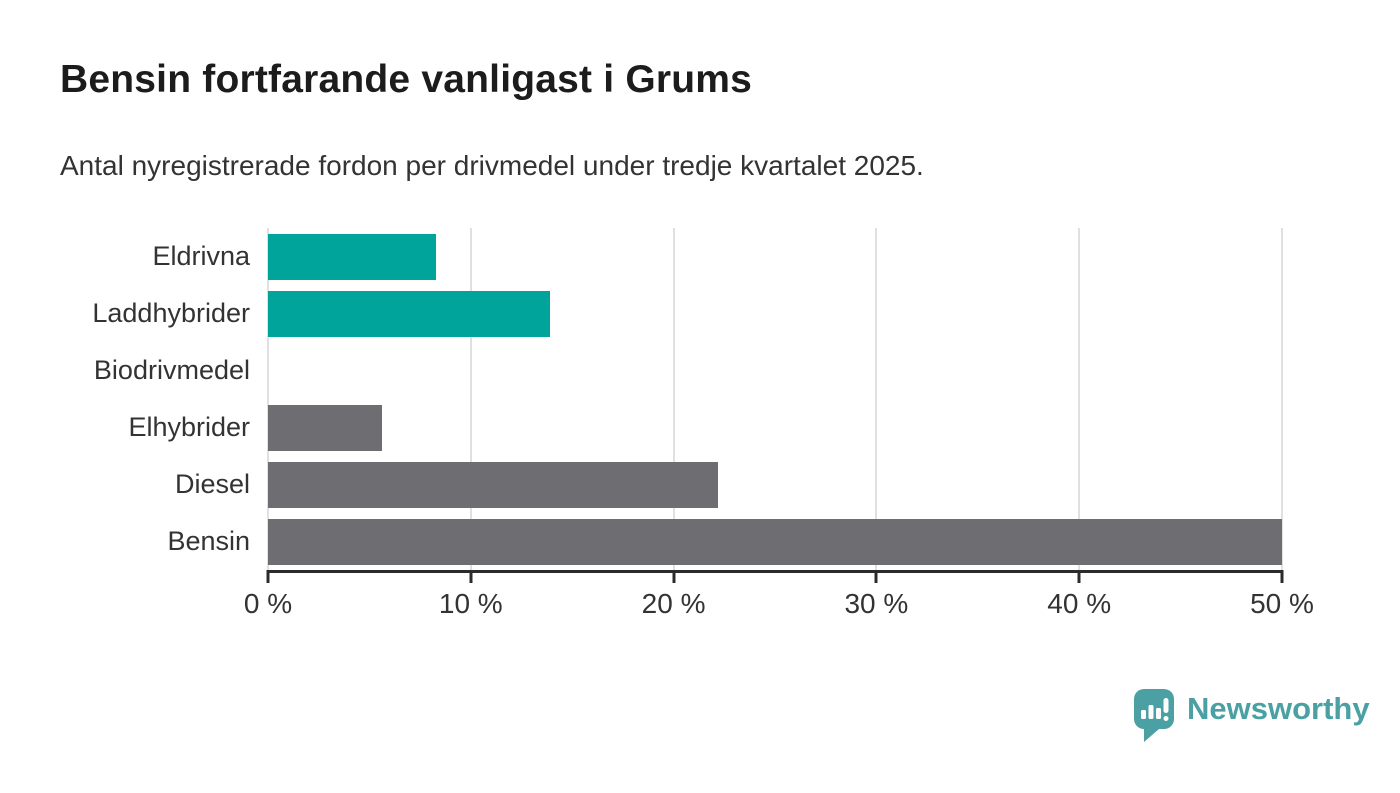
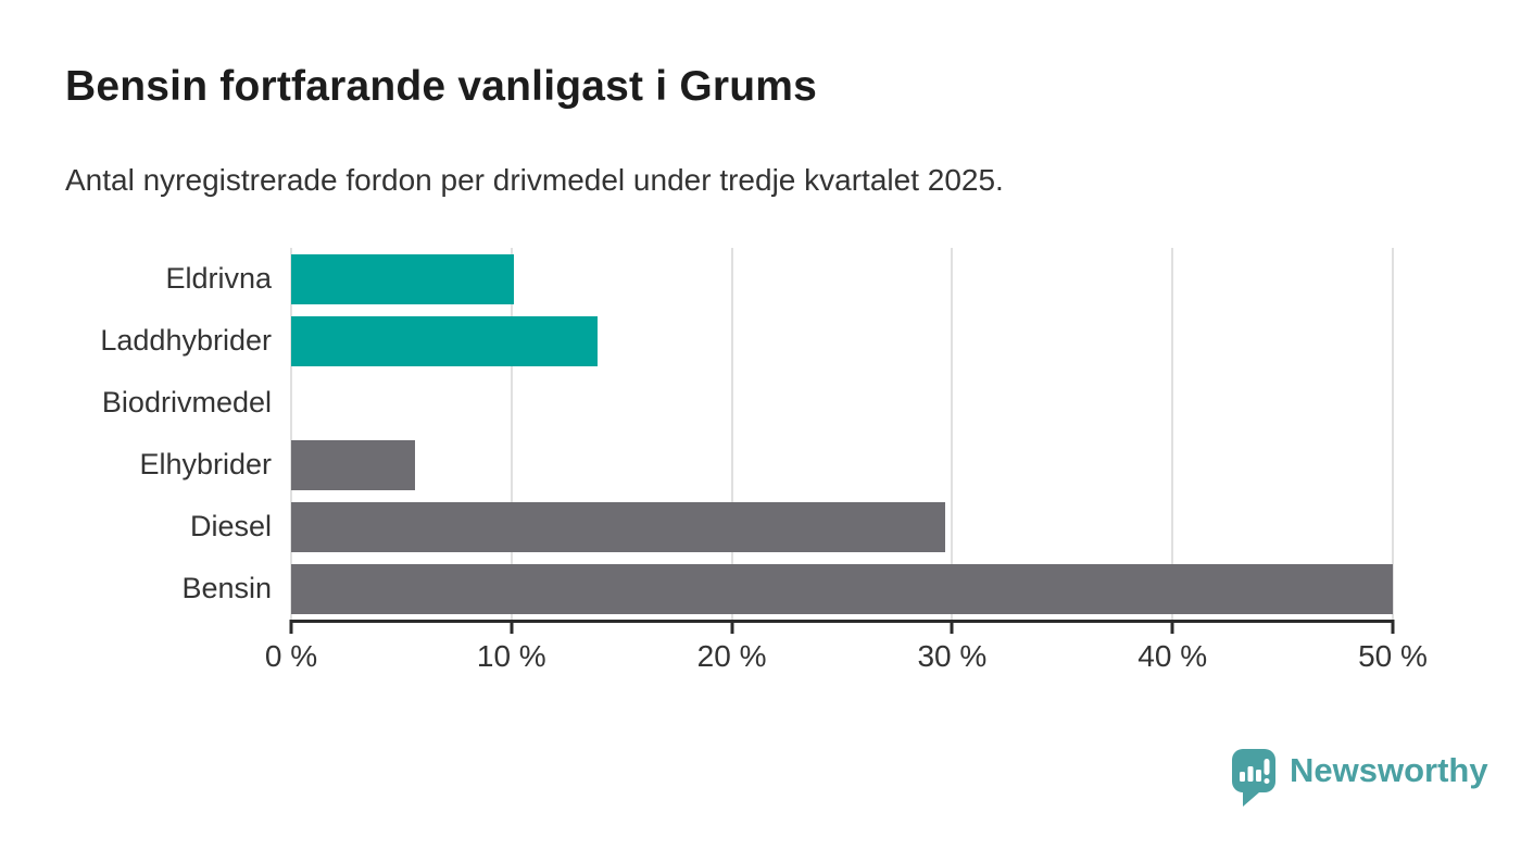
Eldrivna: 8.3% -> 10.1%
Diesel: 22.2% -> 29.7%
